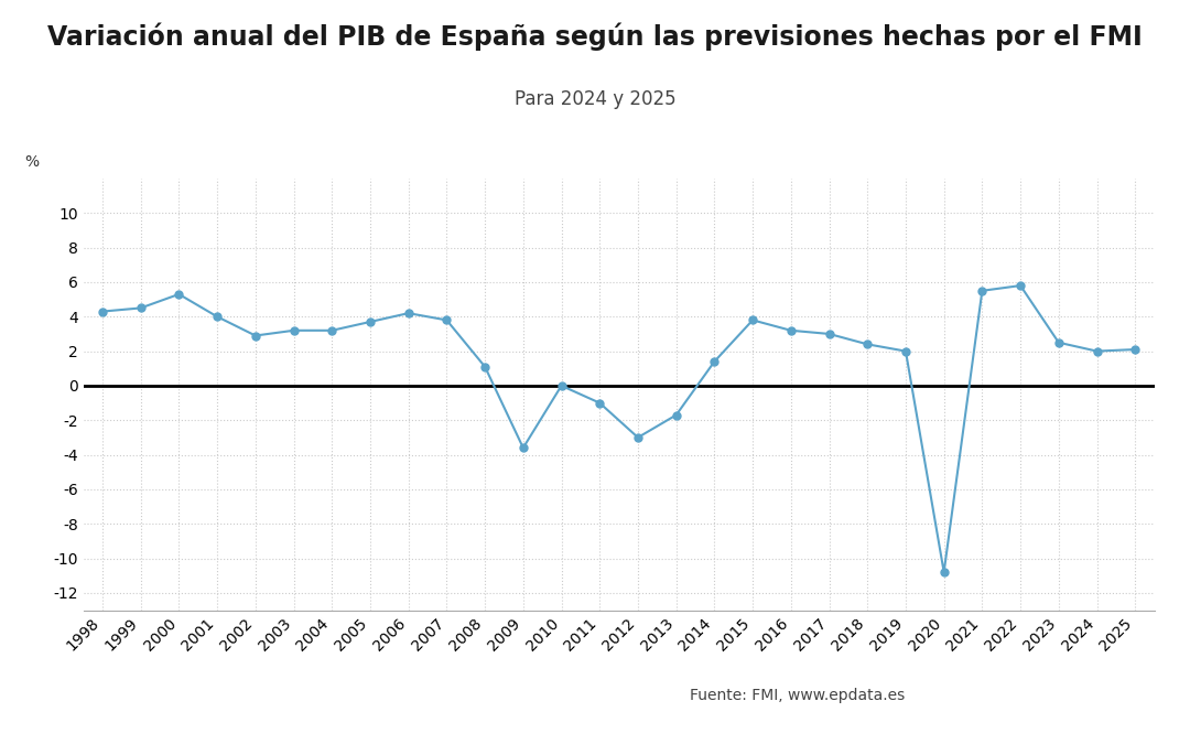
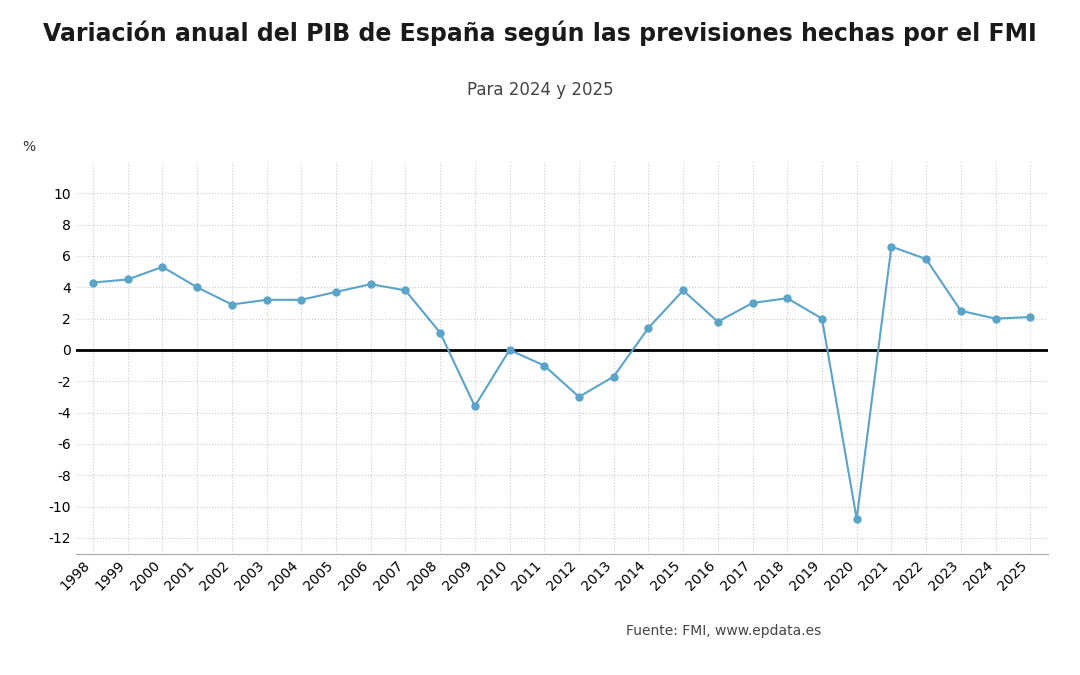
2016: 3.2 -> 1.8
2018: 2.4 -> 3.3
2021: 5.5 -> 6.6
